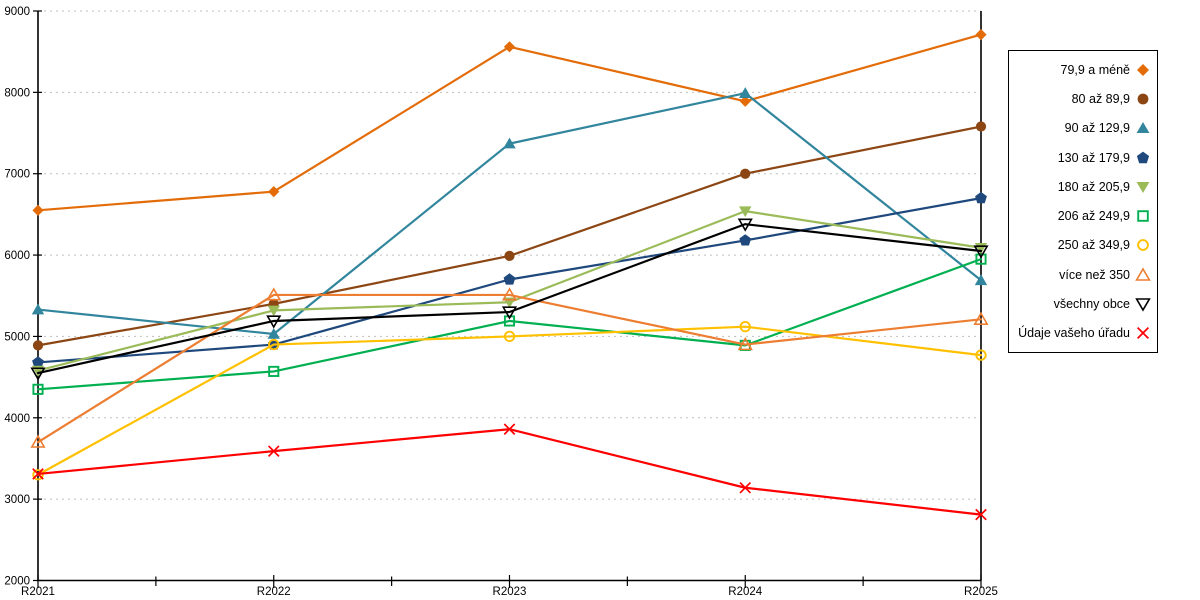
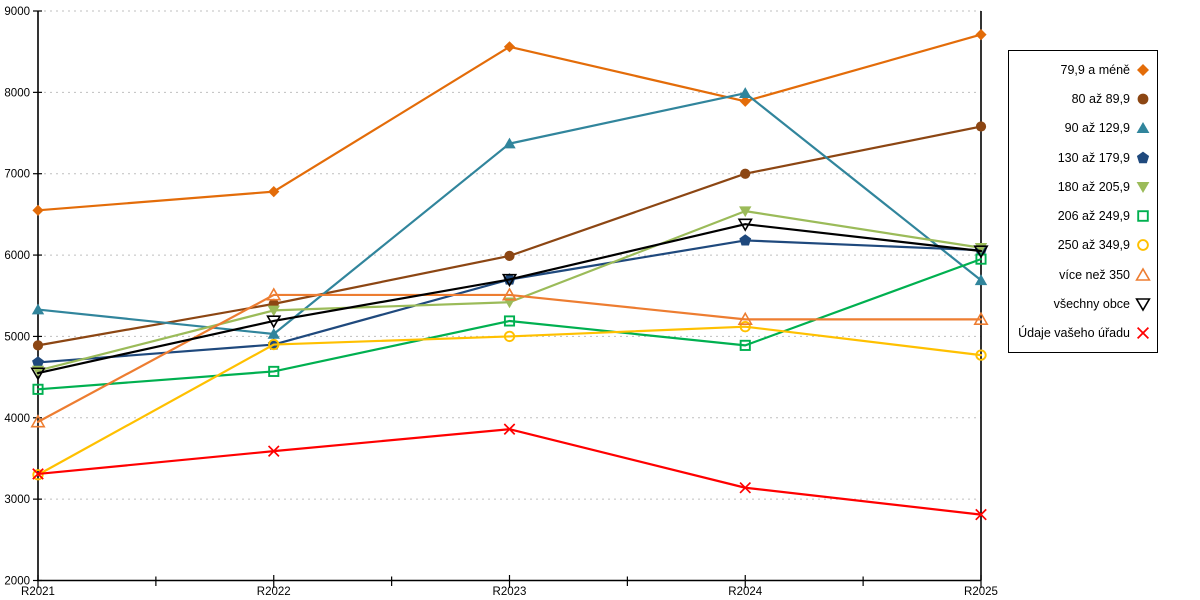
více než 350/R2021: 3700 -> 4000
všechny obce/R2023: 5300 -> 5700
více než 350/R2024: 4900 -> 5200
130 až 179,9/R2025: 6700 -> 6100
